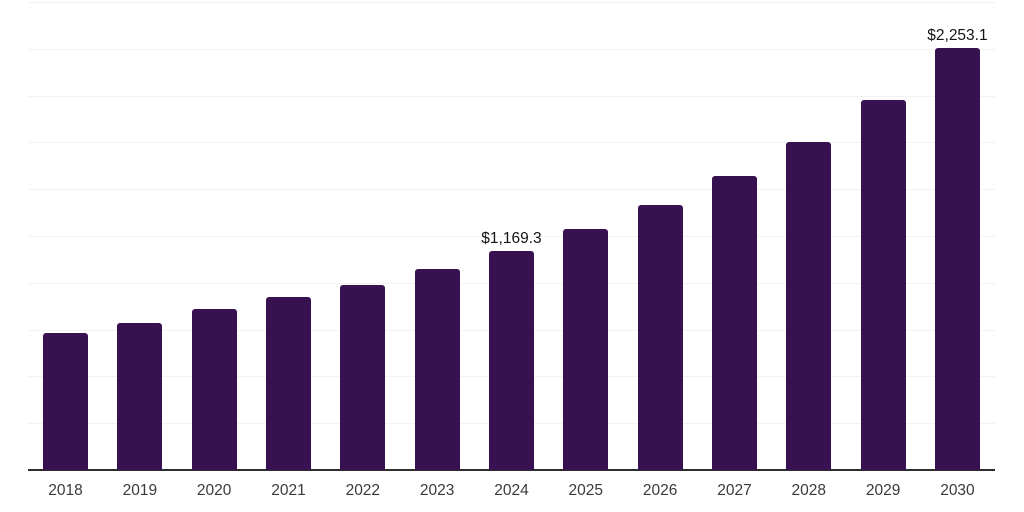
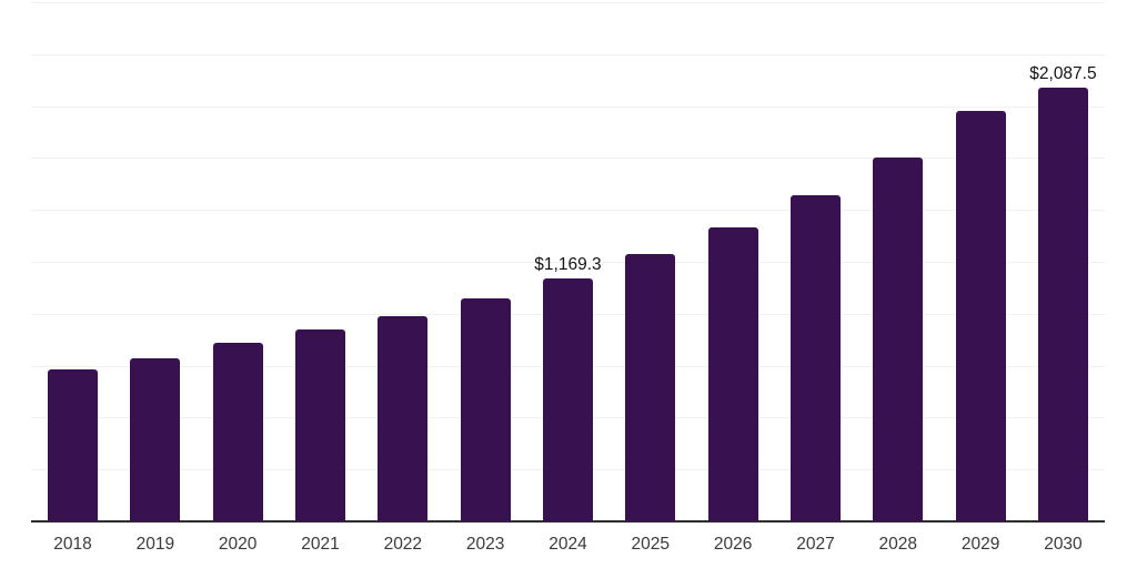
2030: $2,253.1 -> $2,087.5
